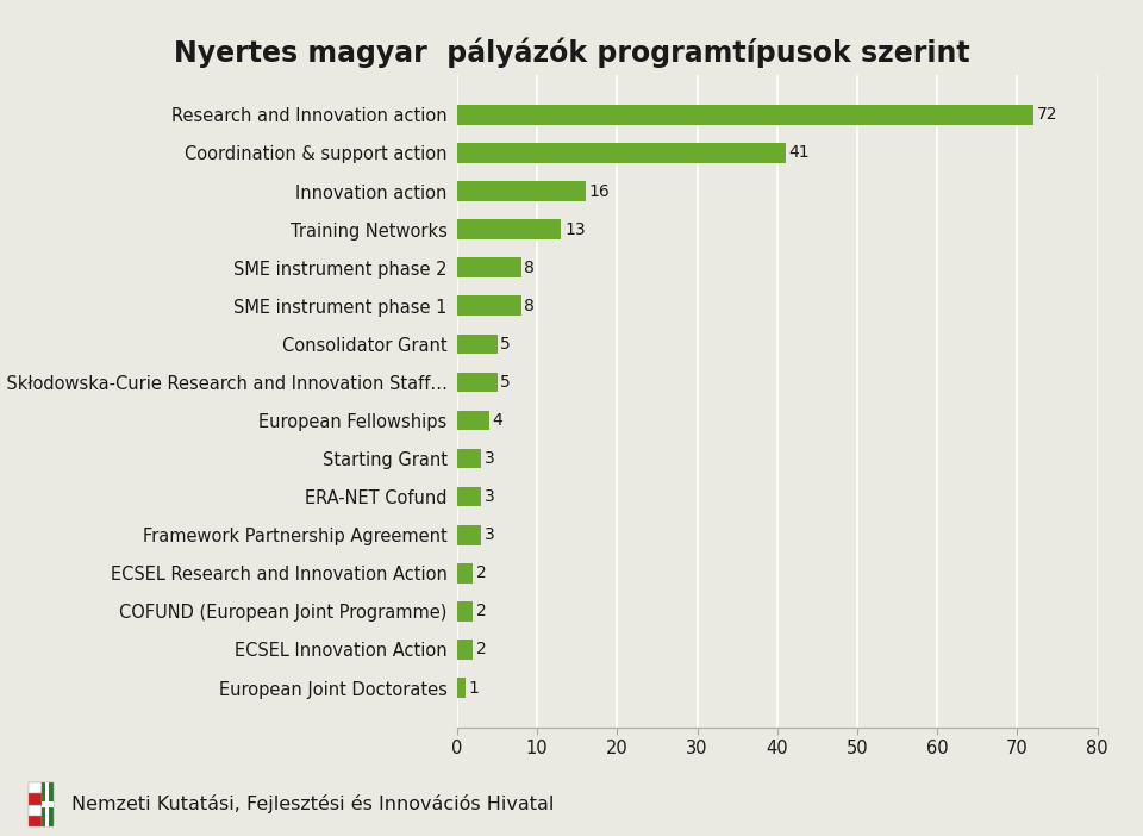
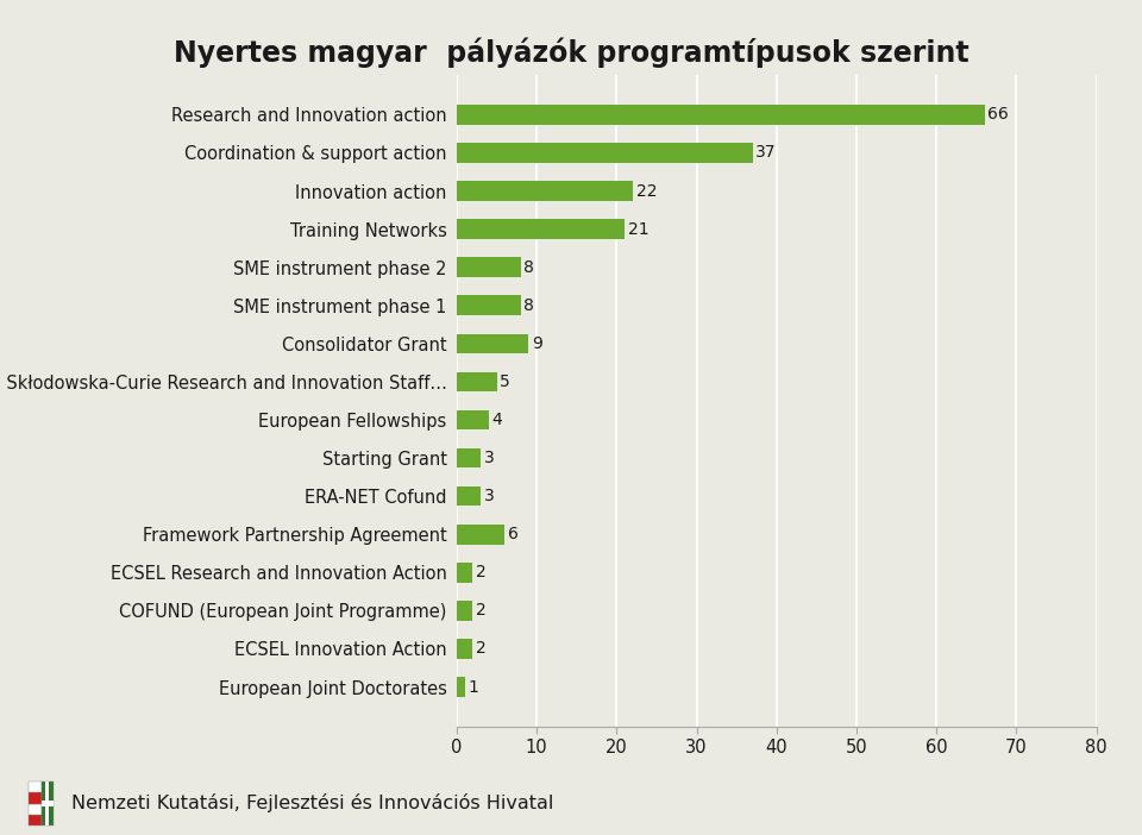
Research and Innovation action: 72 -> 66
Coordination & support action: 41 -> 37
Innovation action: 16 -> 22
Training Networks: 13 -> 21
Consolidator Grant: 5 -> 9
Framework Partnership Agreement: 3 -> 6
